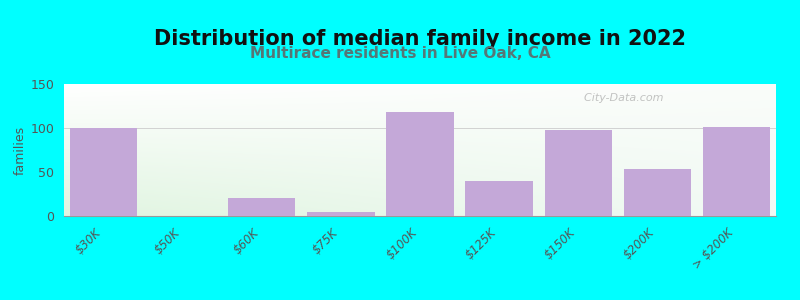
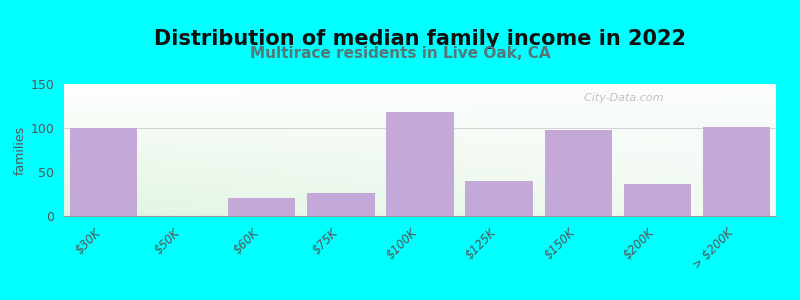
$75K: 5 -> 26
$200K: 53 -> 36
